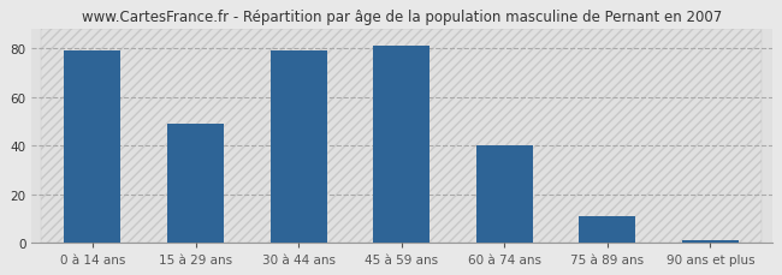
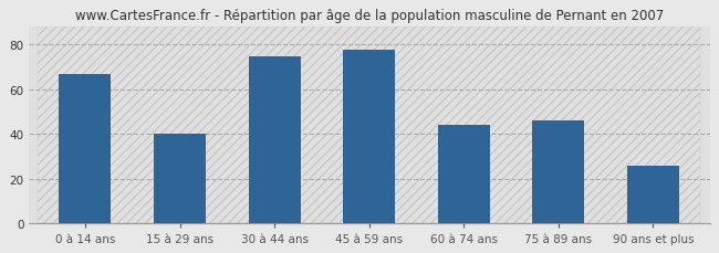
0 à 14 ans: 79 -> 67
15 à 29 ans: 49 -> 40
30 à 44 ans: 79 -> 75
45 à 59 ans: 81 -> 78
60 à 74 ans: 40 -> 44
75 à 89 ans: 11 -> 46
90 ans et plus: 1 -> 26
